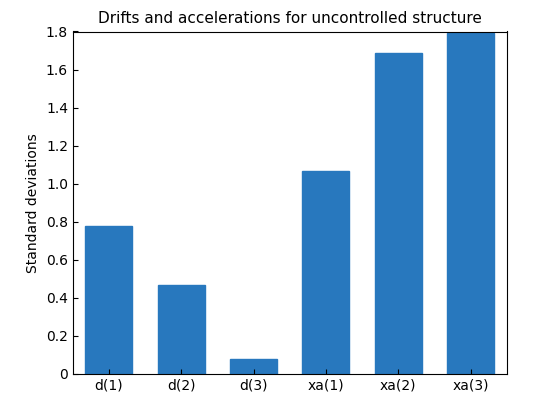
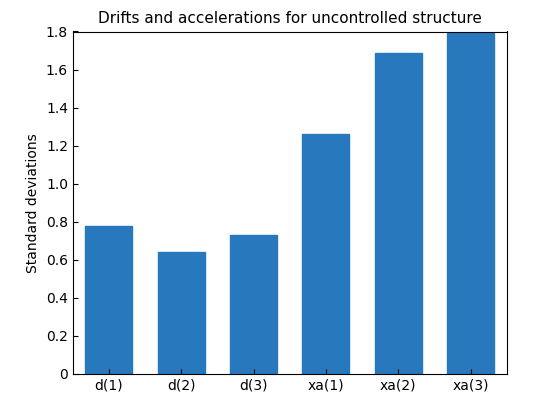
d(2): 0.47 -> 0.64
d(3): 0.08 -> 0.73
xa(1): 1.06 -> 1.26
